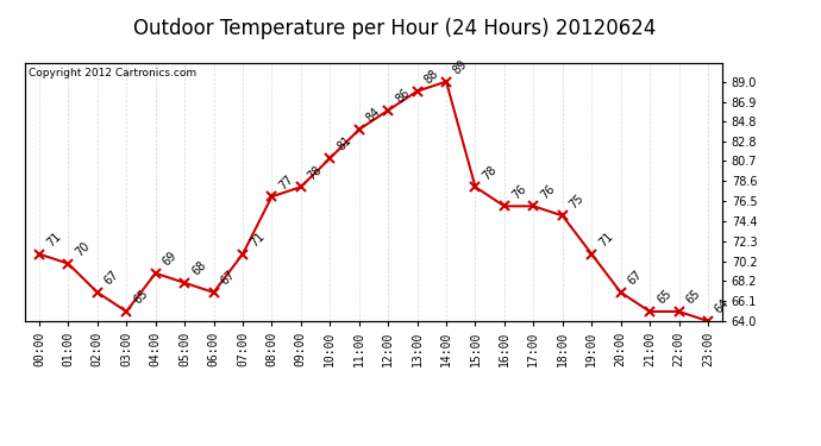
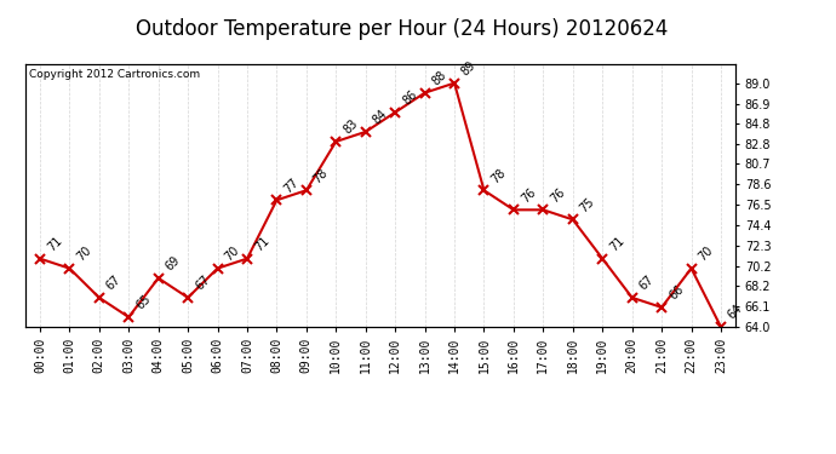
05:00: 68 -> 67
06:00: 67 -> 70
10:00: 81 -> 83
21:00: 65 -> 66
22:00: 65 -> 70
